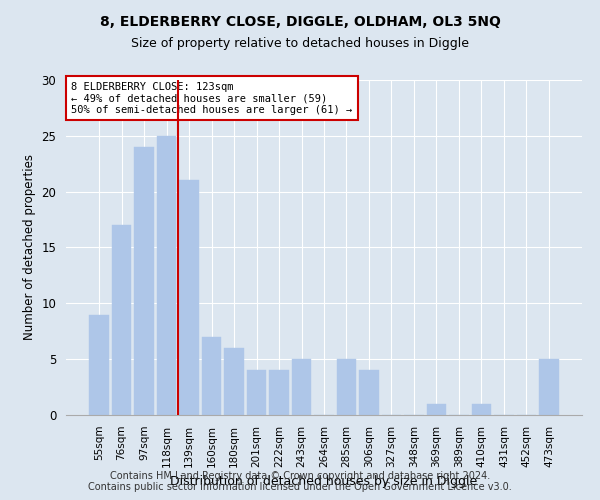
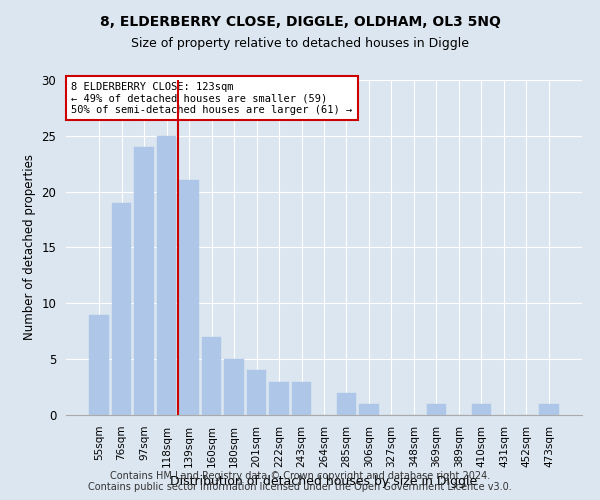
76sqm: 17 -> 19
180sqm: 6 -> 5
222sqm: 4 -> 3
243sqm: 5 -> 3
285sqm: 5 -> 2
306sqm: 4 -> 1
473sqm: 5 -> 1
